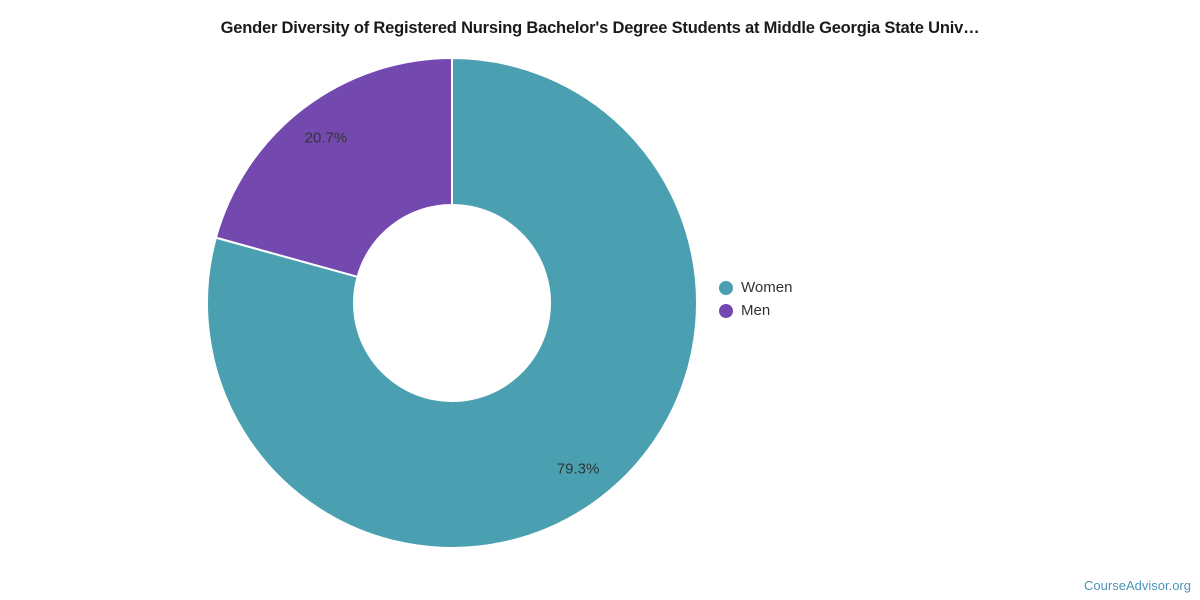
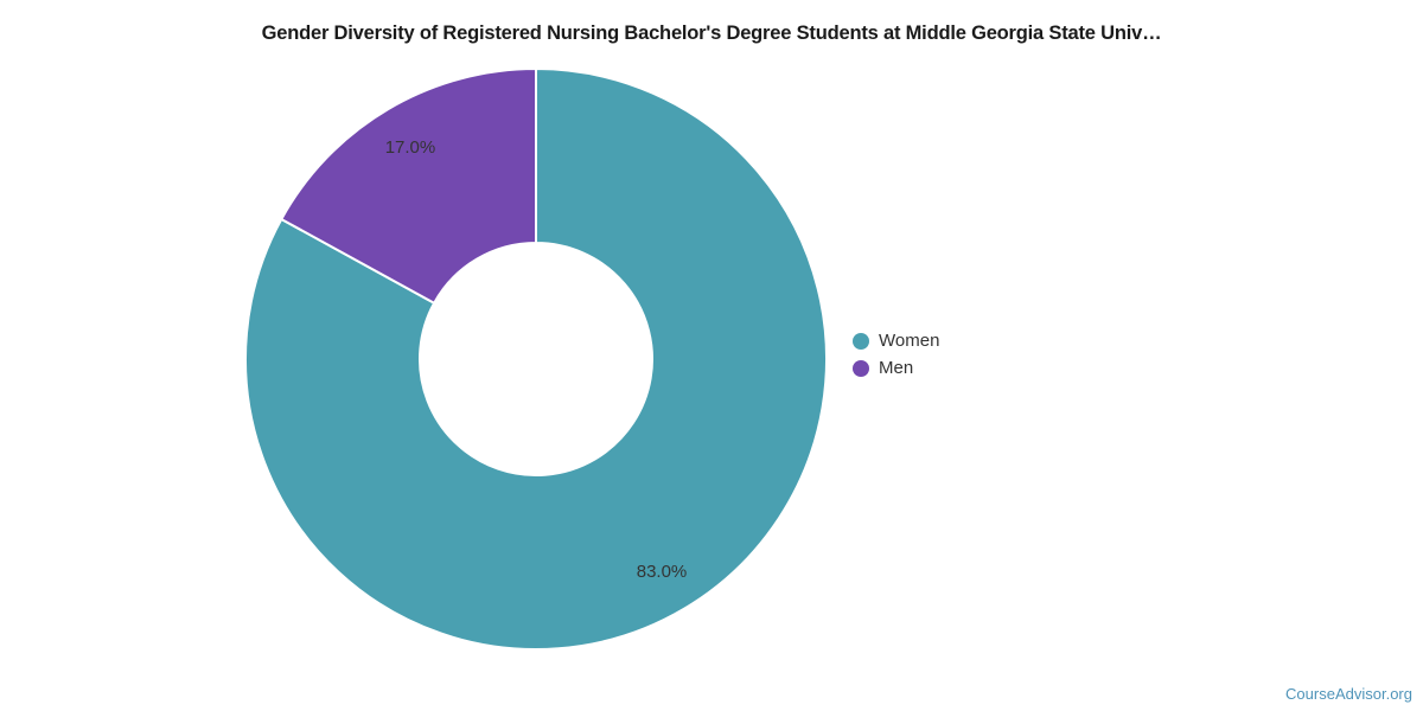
Women: 79.3% -> 83.0%
Men: 20.7% -> 17.0%
